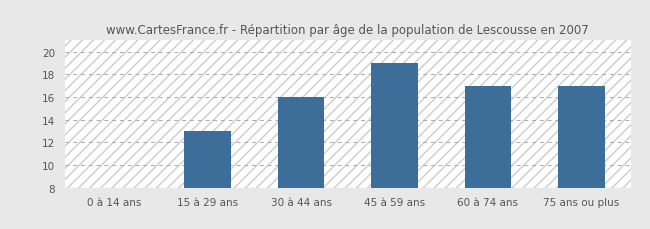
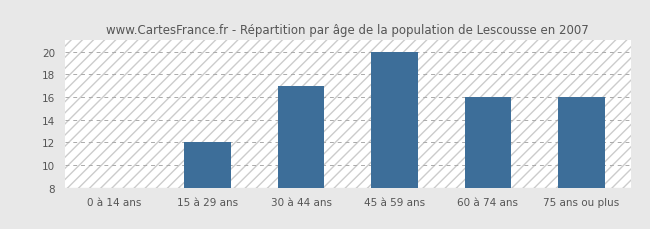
15 à 29 ans: 13 -> 12
30 à 44 ans: 16 -> 17
45 à 59 ans: 19 -> 20
60 à 74 ans: 17 -> 16
75 ans ou plus: 17 -> 16
